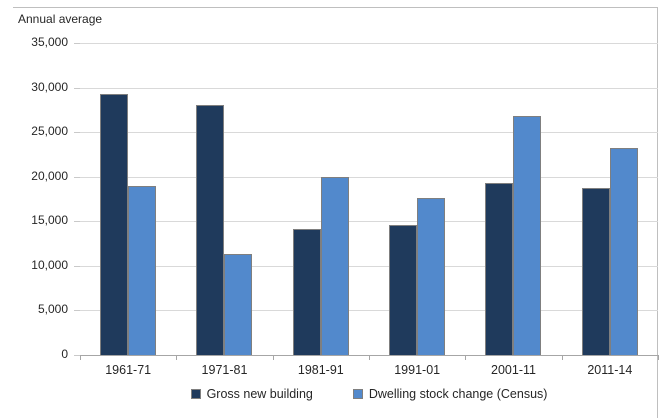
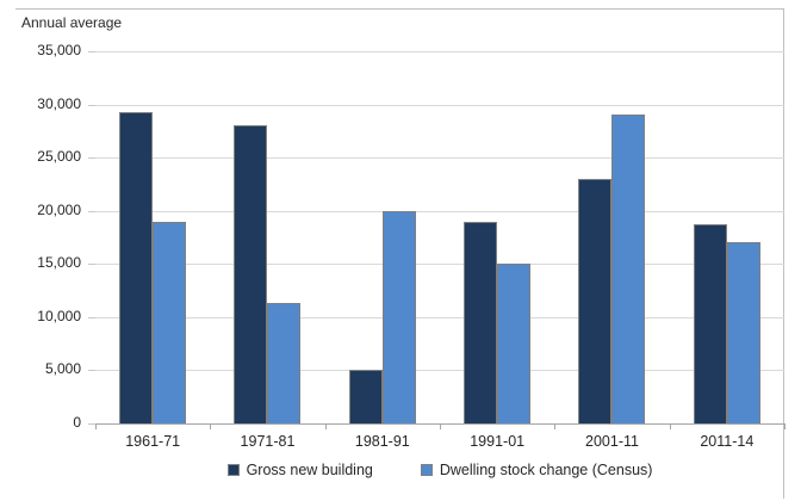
Gross new building/1981-91: 14000 -> 5000
Gross new building/1991-01: 15000 -> 19000
Dwelling stock change (Census)/1991-01: 18000 -> 15000
Gross new building/2001-11: 19000 -> 23000
Dwelling stock change (Census)/2001-11: 27000 -> 29000
Dwelling stock change (Census)/2011-14: 23000 -> 17000
